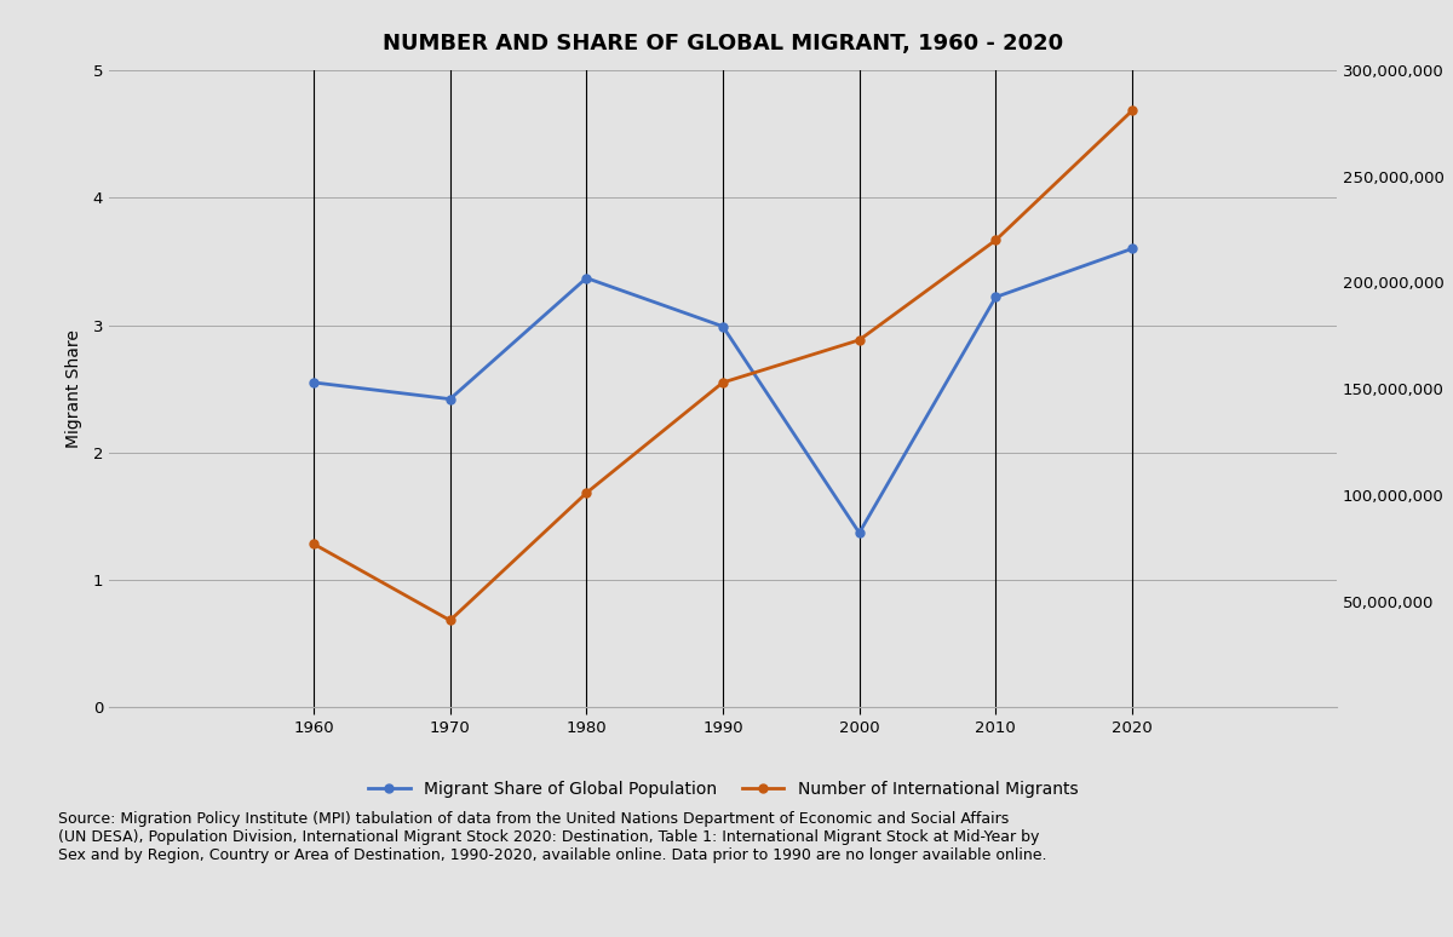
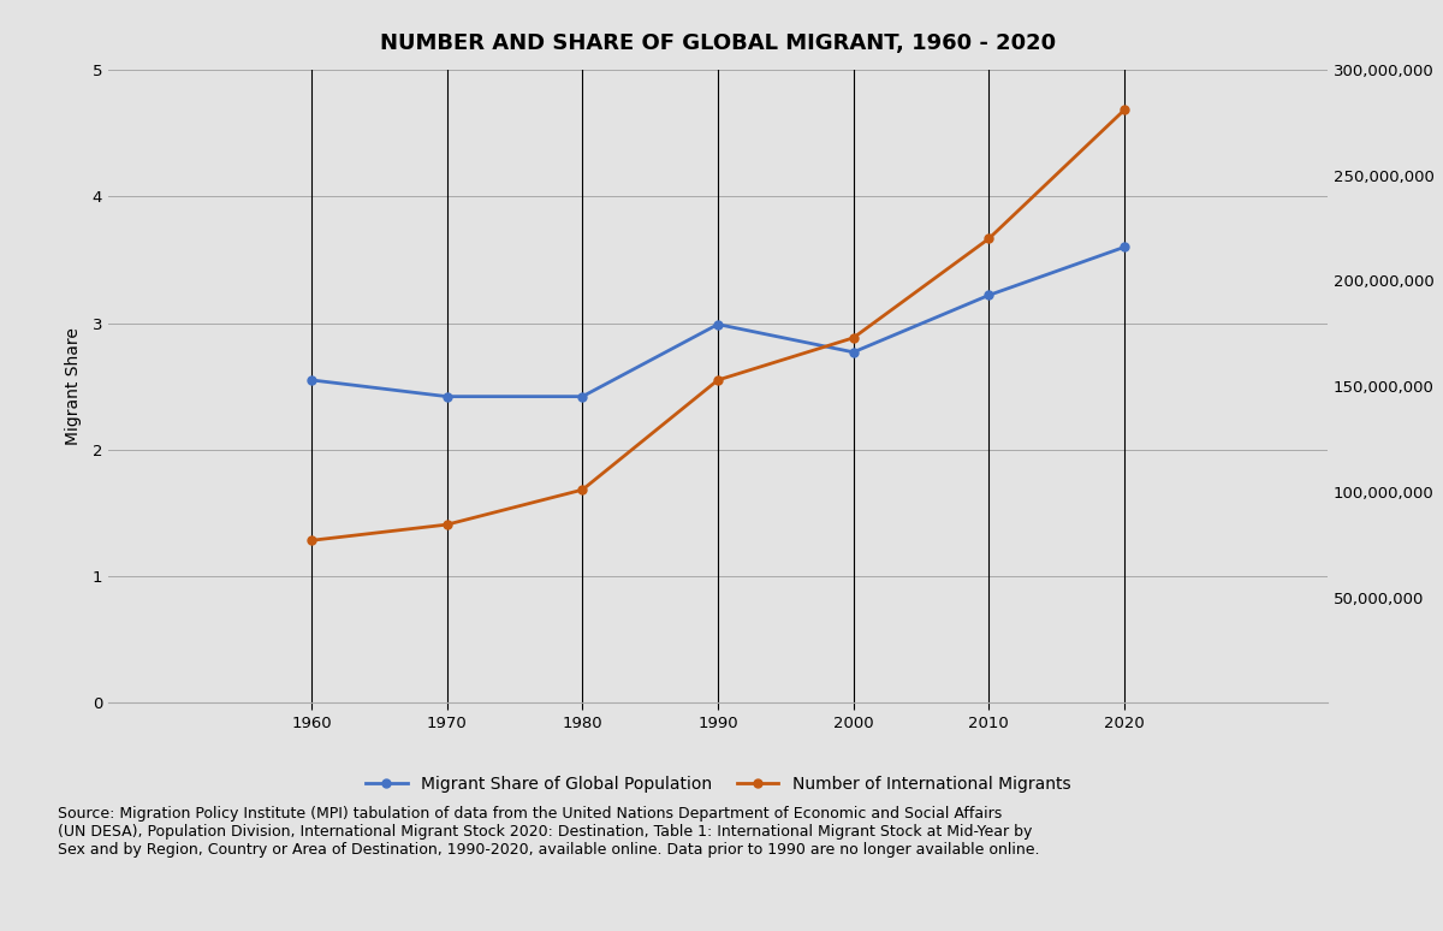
Number of International Migrants/1970: 41,000,000 -> 84,000,000
Migrant Share of Global Population/1980: 3.37 -> 2.42
Migrant Share of Global Population/2000: 1.37 -> 2.77
